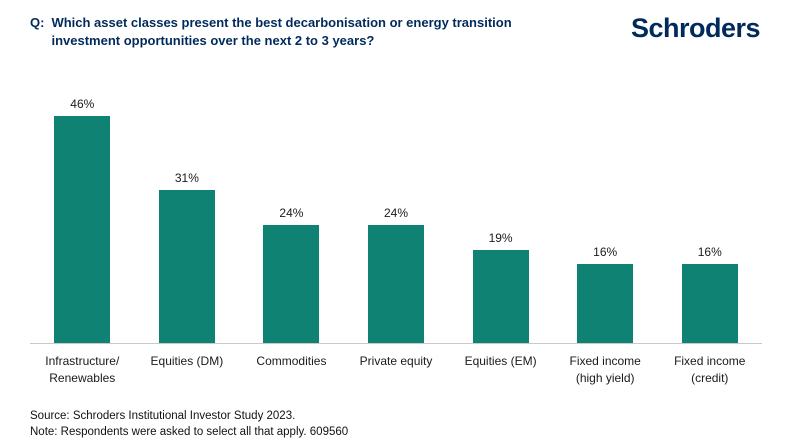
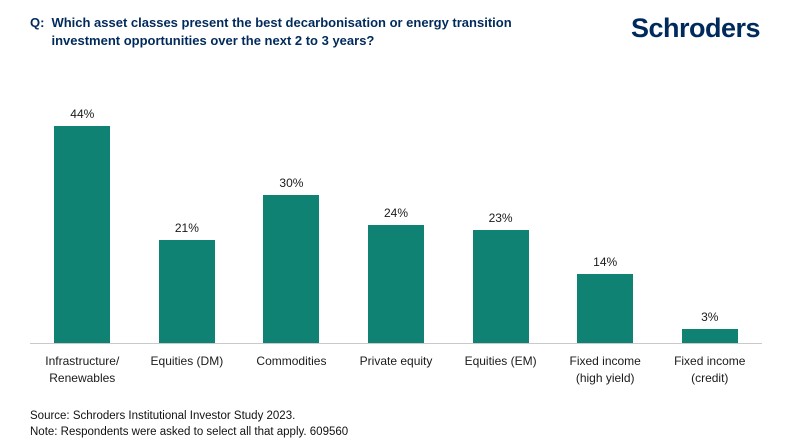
Infrastructure/ Renewables: 46% -> 44%
Equities (DM): 31% -> 21%
Commodities: 24% -> 30%
Equities (EM): 19% -> 23%
Fixed income (high yield): 16% -> 14%
Fixed income (credit): 16% -> 3%
